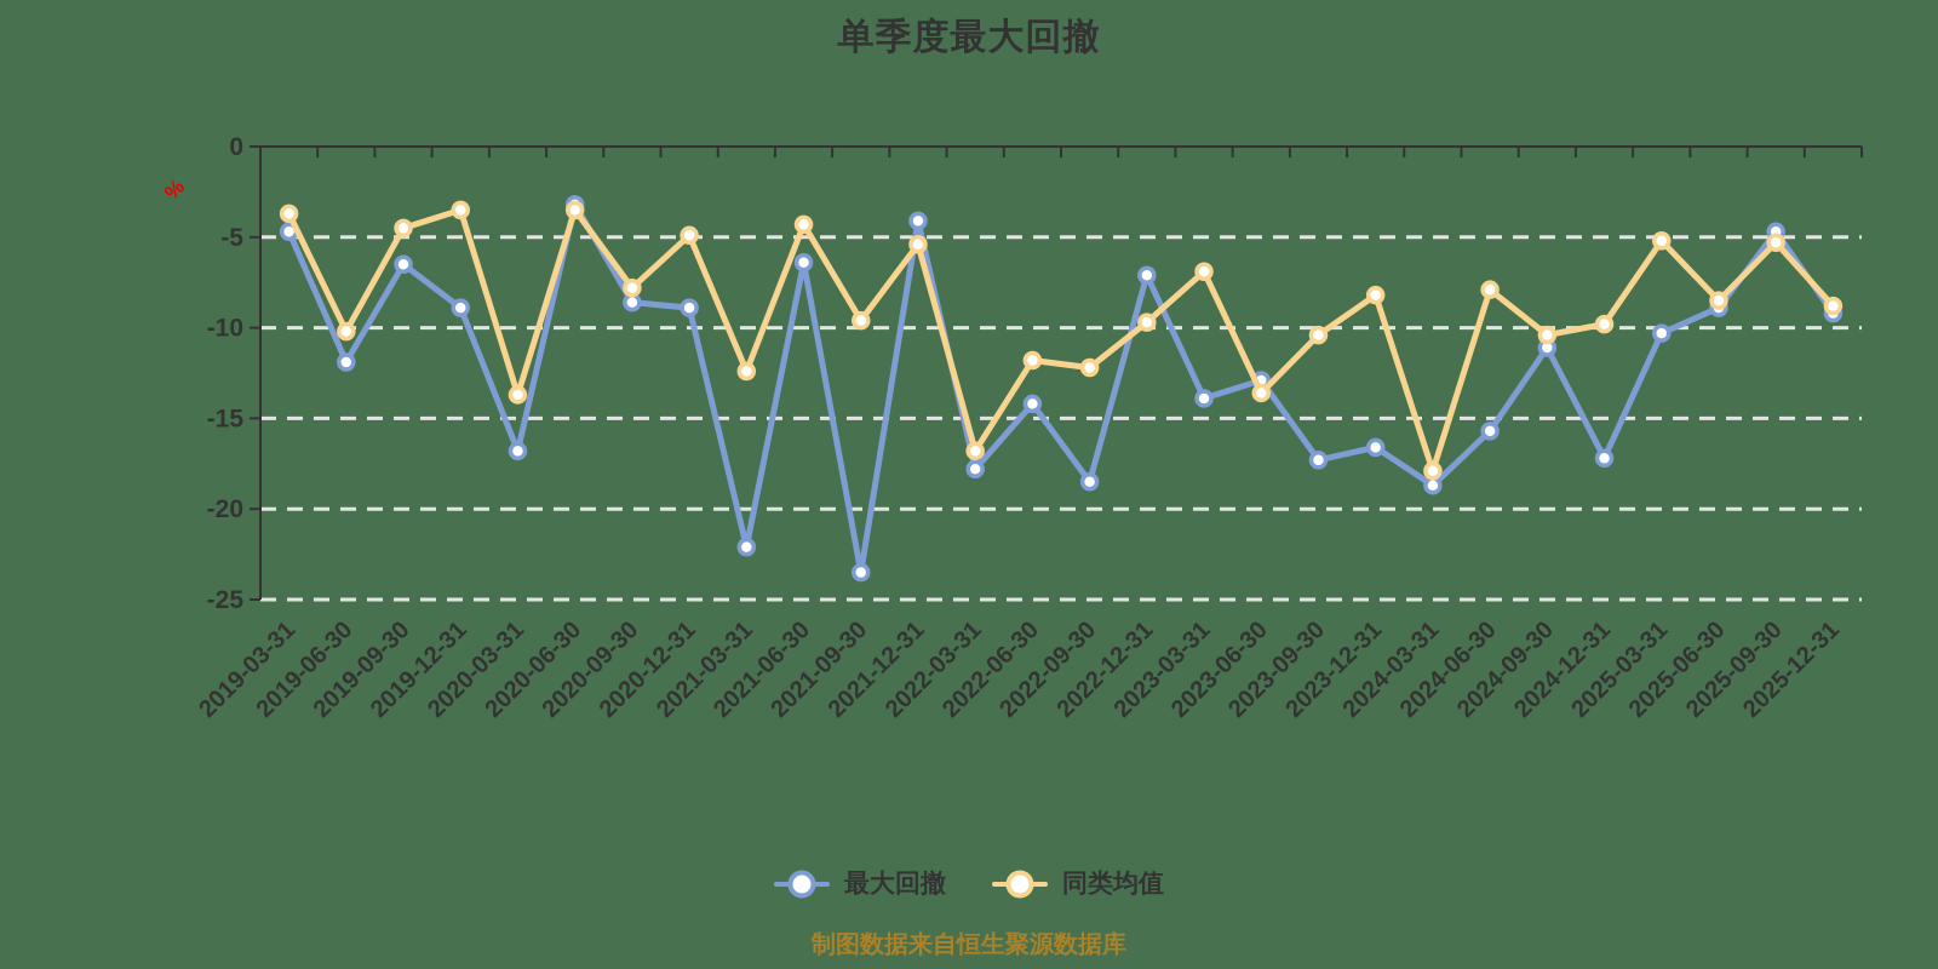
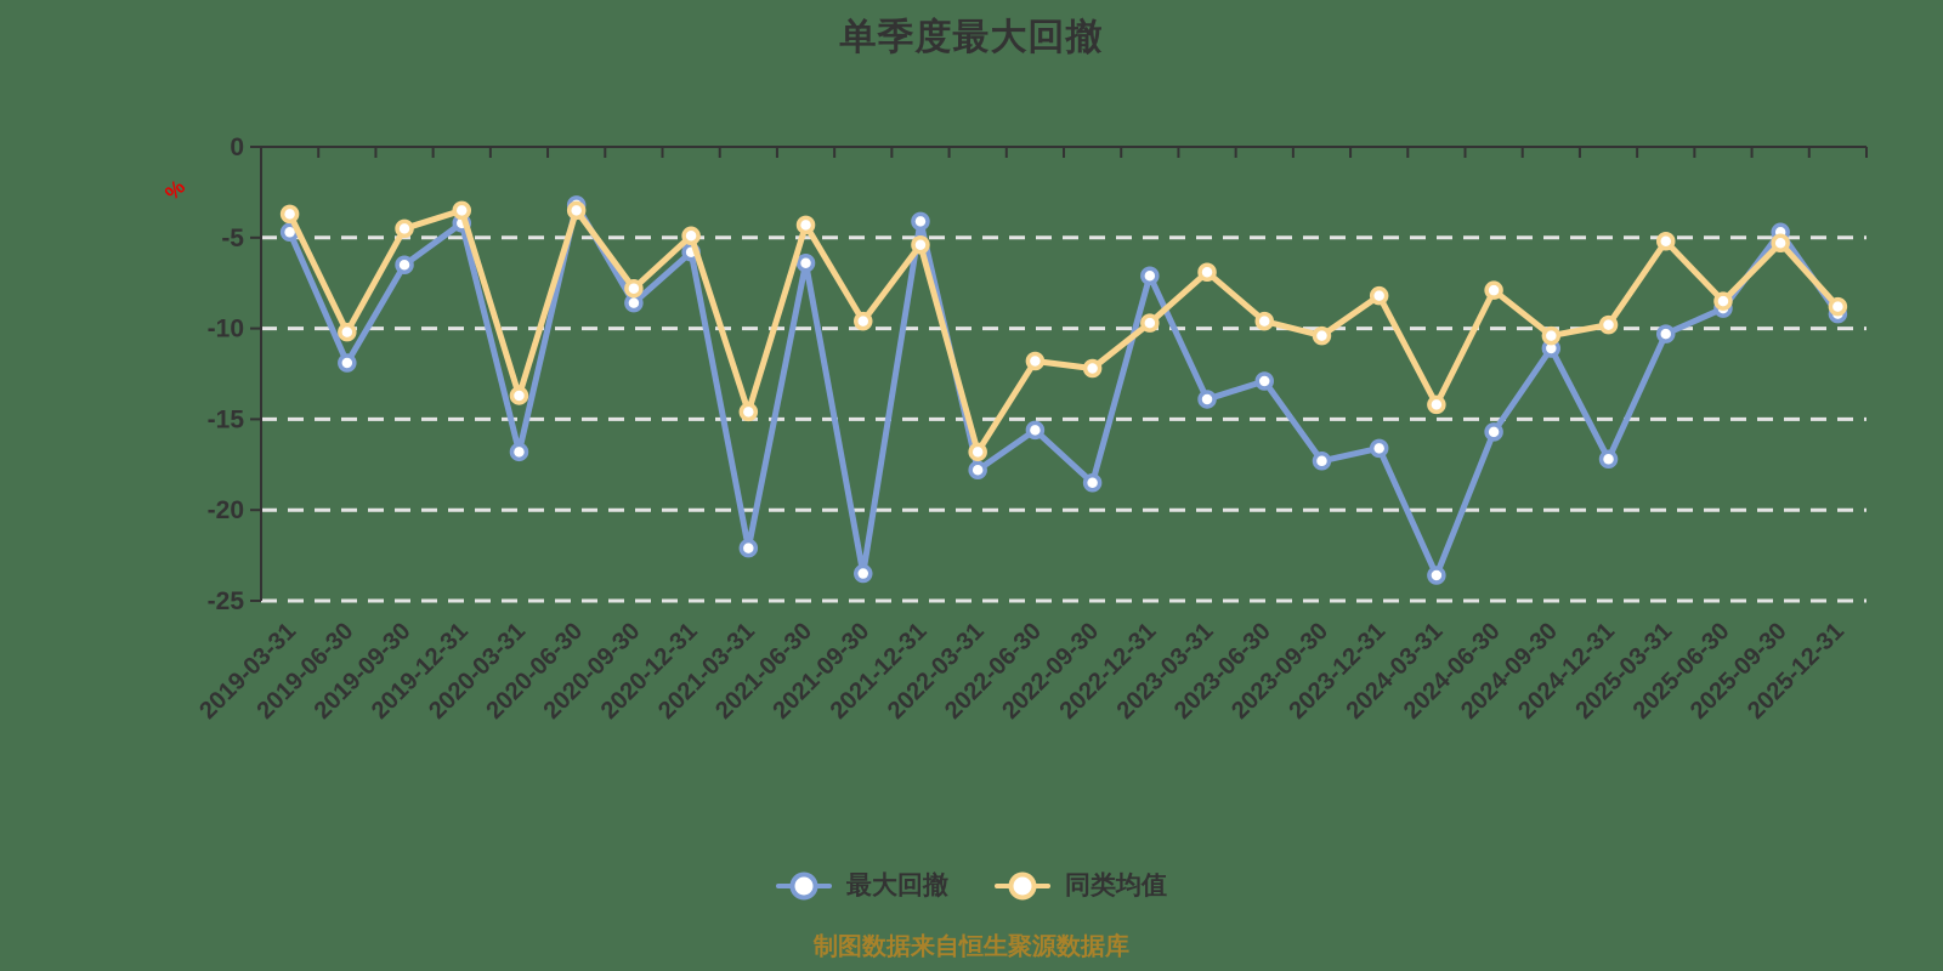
最大回撤/2019-12-31: -8.9 -> -4.2
最大回撤/2020-12-31: -8.9 -> -5.8
同类均值/2021-03-31: -12.4 -> -14.6
最大回撤/2022-06-30: -14.2 -> -15.6
同类均值/2023-06-30: -13.6 -> -9.6
最大回撤/2024-03-31: -18.7 -> -23.6
同类均值/2024-03-31: -17.9 -> -14.2
